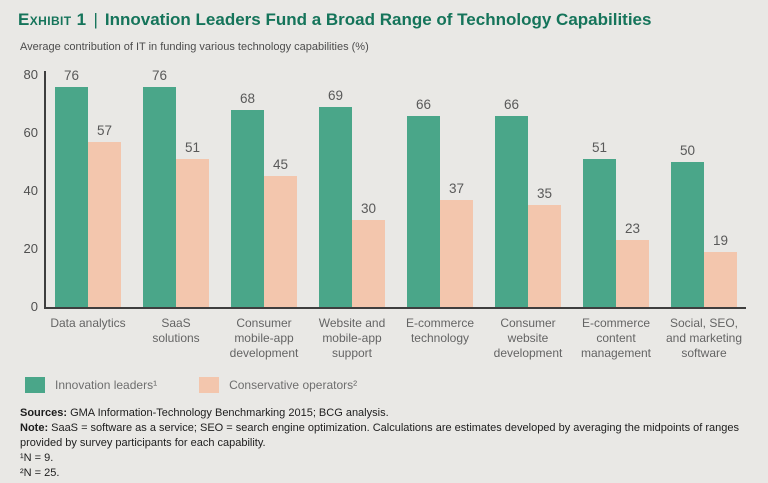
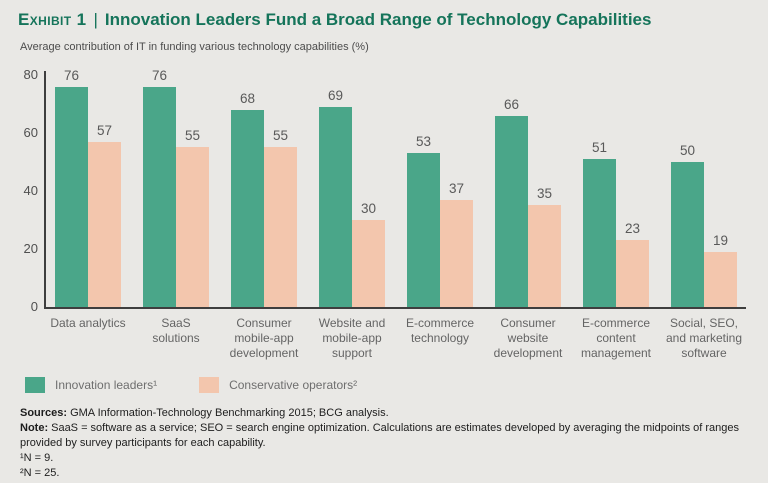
Conservative operators²/SaaS solutions: 51 -> 55
Conservative operators²/Consumer mobile-app development: 45 -> 55
Innovation leaders¹/E-commerce technology: 66 -> 53
